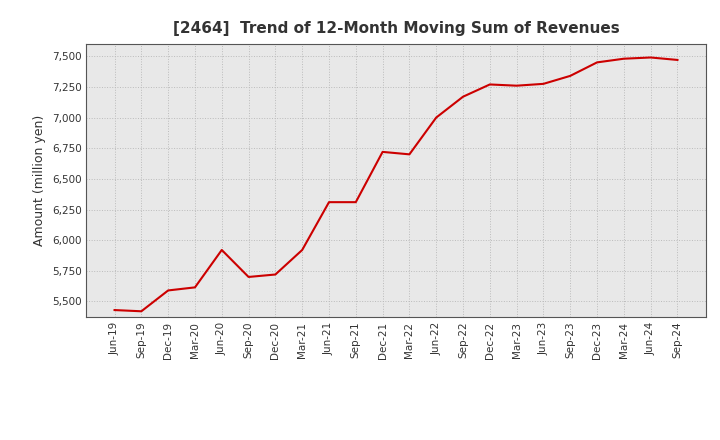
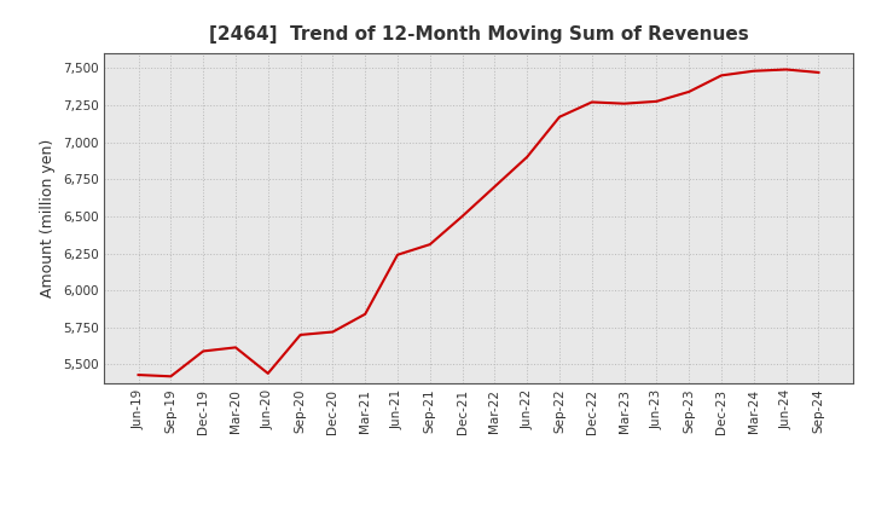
Jun-20: 5,920 -> 5,440
Mar-21: 5,920 -> 5,840
Jun-21: 6,310 -> 6,240
Dec-21: 6,720 -> 6,500
Jun-22: 7,000 -> 6,900
